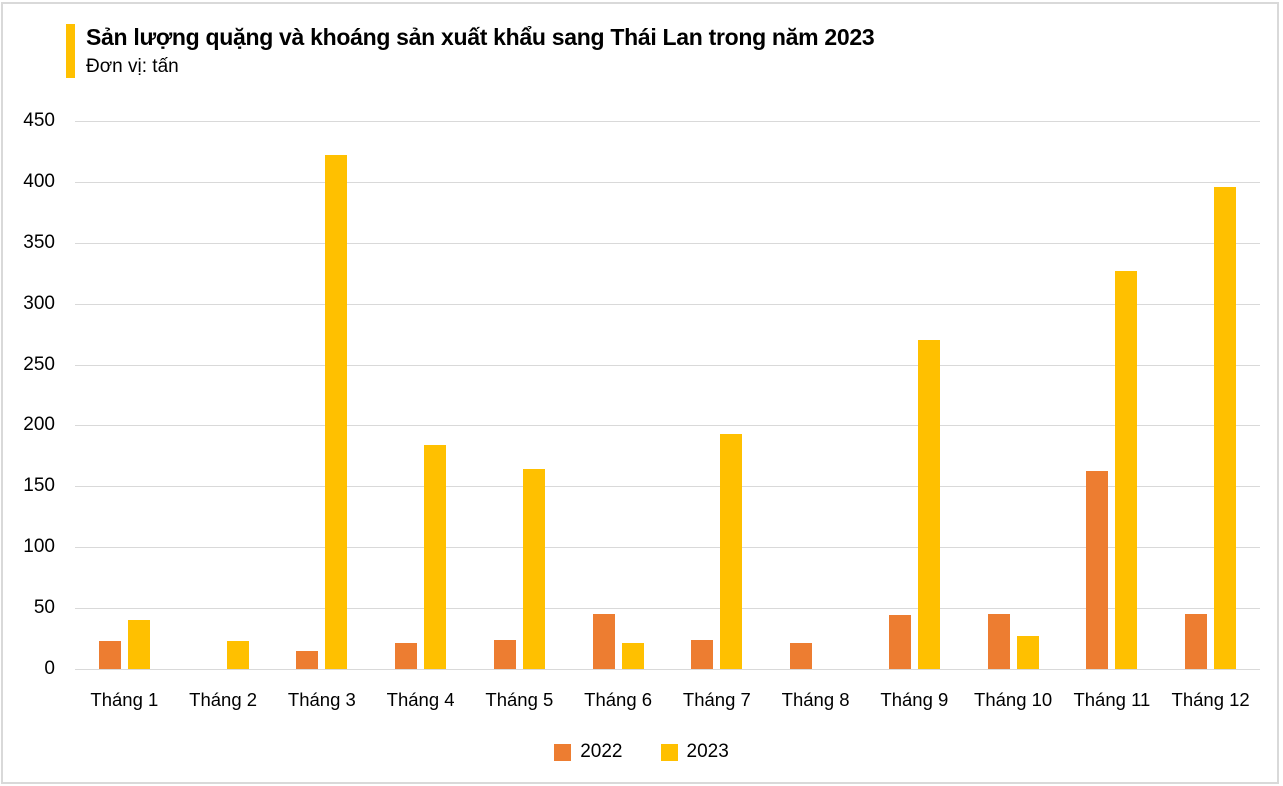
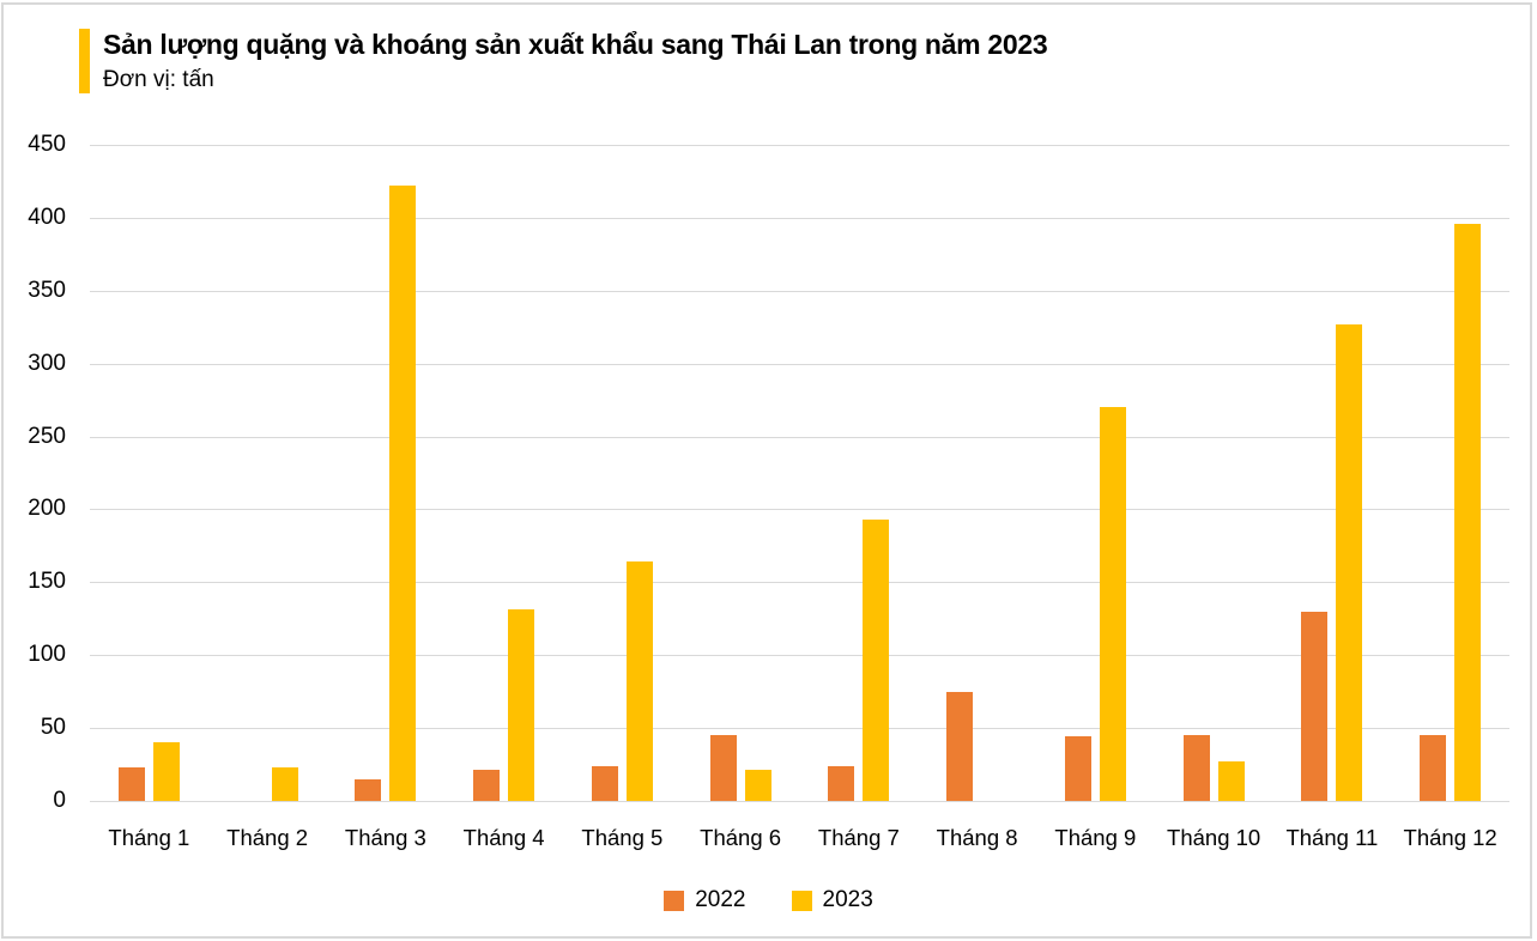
2023/Tháng 4: 184 -> 131
2022/Tháng 8: 21 -> 75
2022/Tháng 11: 163 -> 130
